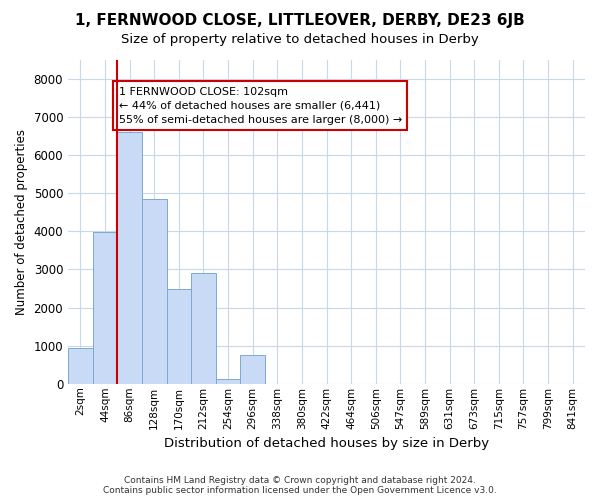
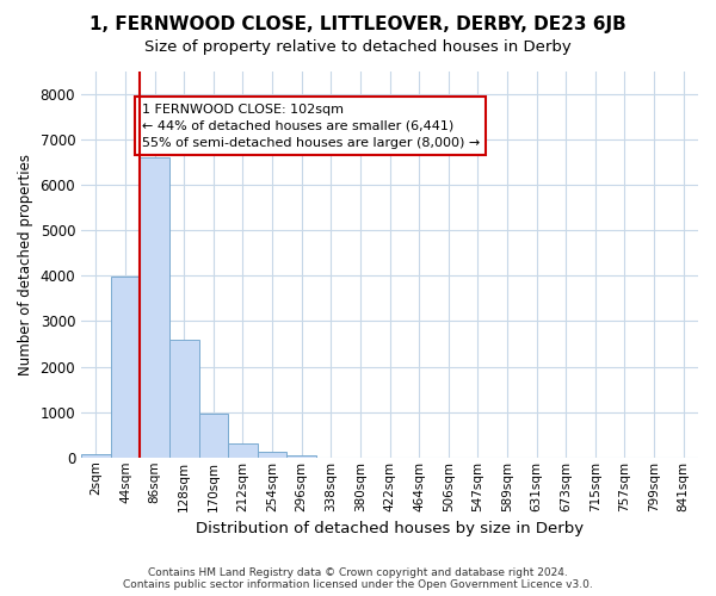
2sqm: 950 -> 60
128sqm: 4850 -> 2600
170sqm: 2500 -> 960
212sqm: 2900 -> 320
296sqm: 750 -> 50
